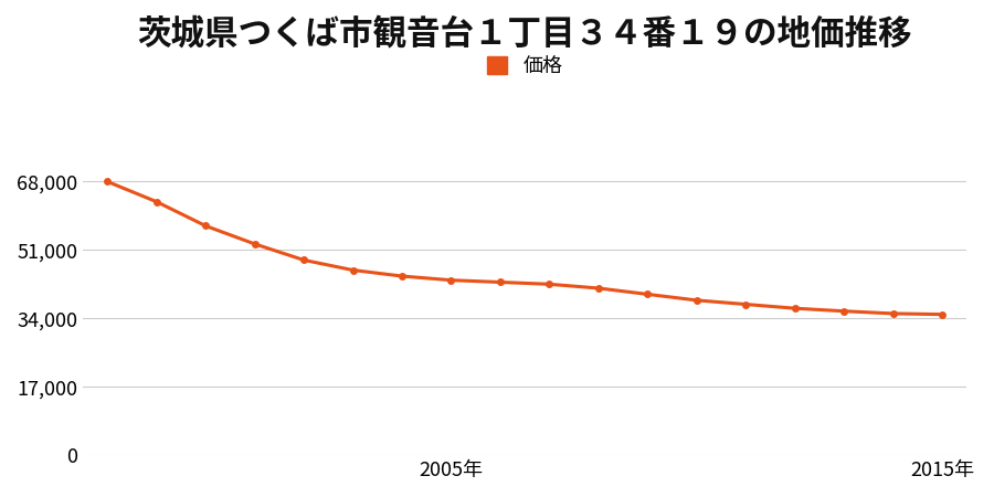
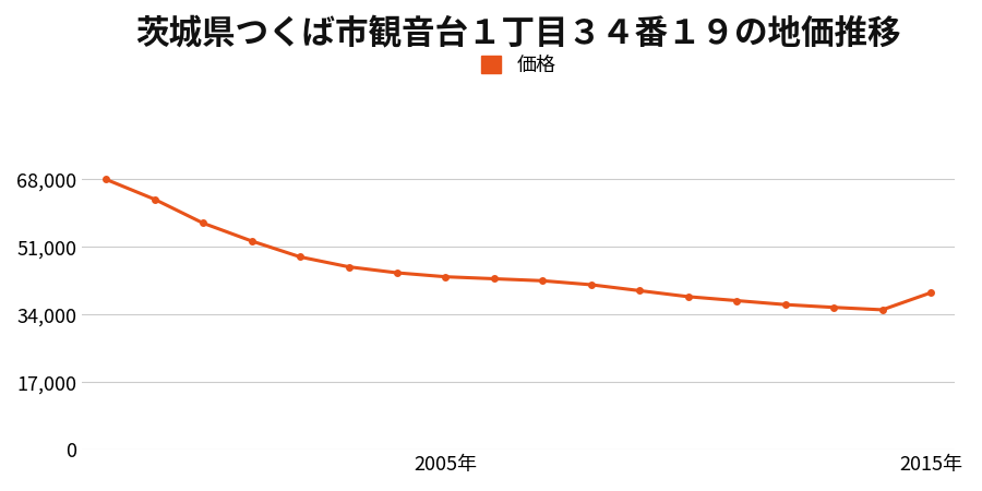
2015年: 35,000 -> 39,500
